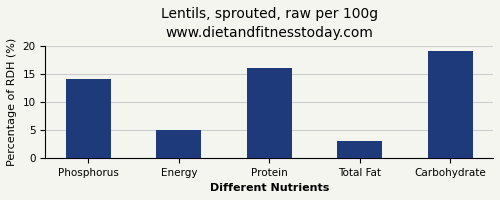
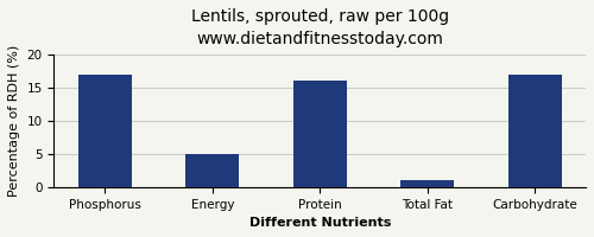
Phosphorus: 14 -> 17
Total Fat: 3 -> 1
Carbohydrate: 19 -> 17
